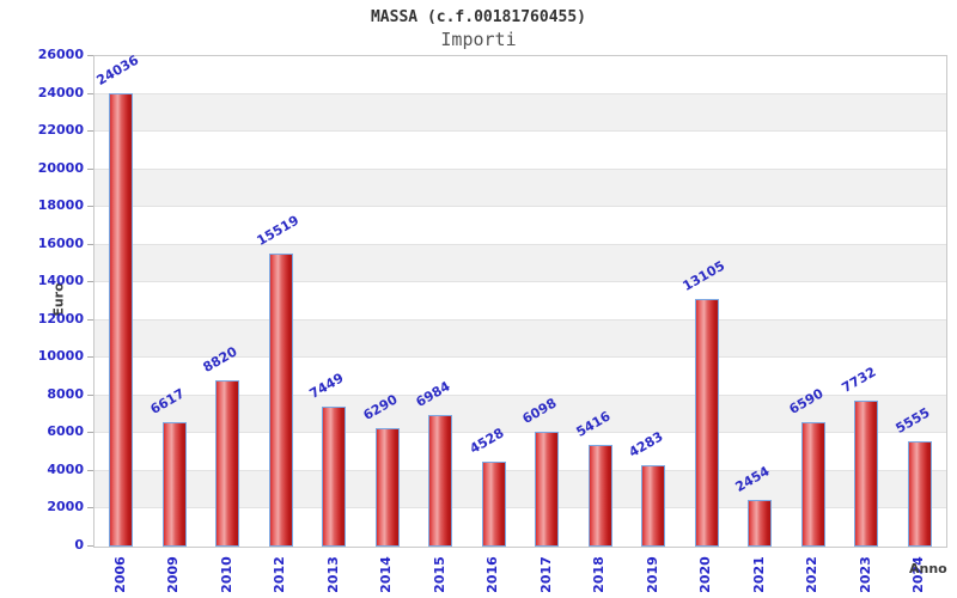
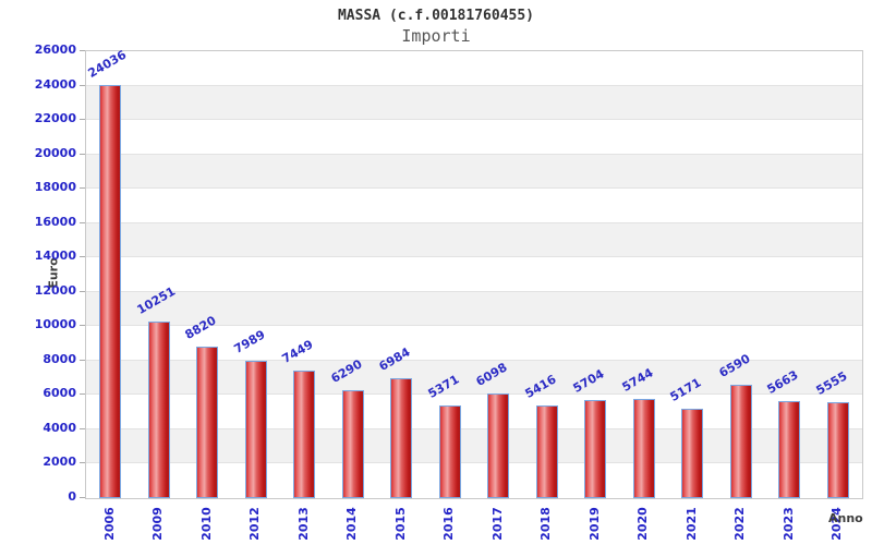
2009: 6617 -> 10251
2012: 15519 -> 7989
2016: 4528 -> 5371
2019: 4283 -> 5704
2020: 13105 -> 5744
2021: 2454 -> 5171
2023: 7732 -> 5663
